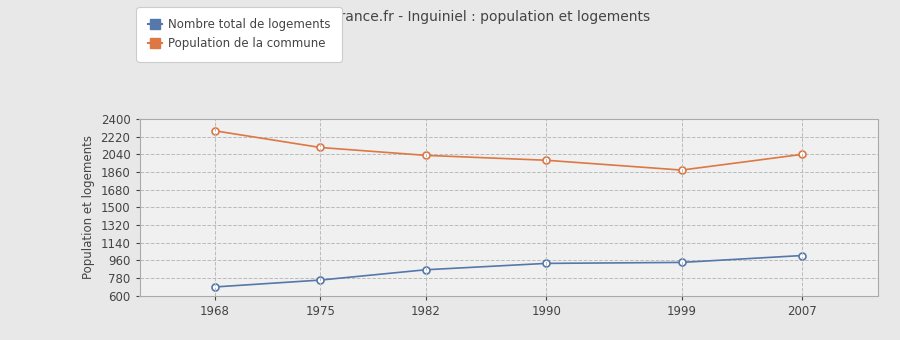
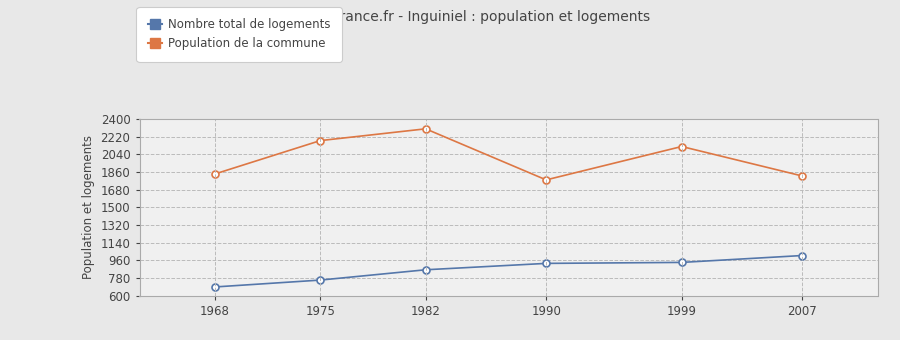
Population de la commune/1968: 2280 -> 1840
Population de la commune/1975: 2110 -> 2180
Population de la commune/1982: 2030 -> 2300
Population de la commune/1990: 1980 -> 1780
Population de la commune/1999: 1880 -> 2120
Population de la commune/2007: 2040 -> 1820
